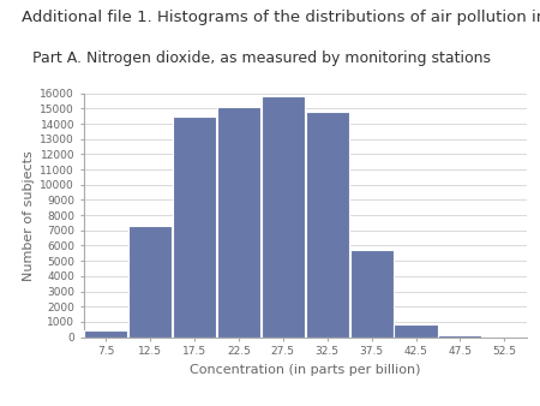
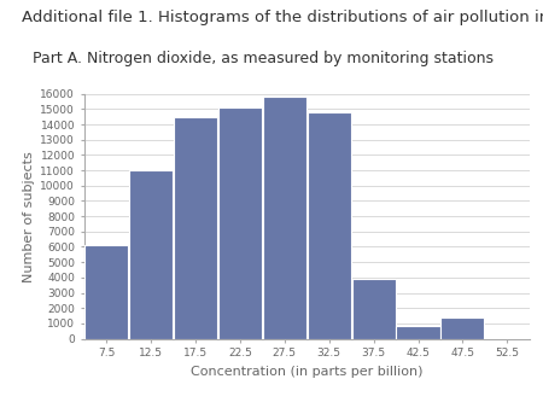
7.5: 400 -> 6100
12.5: 7300 -> 11000
37.5: 5700 -> 3900
47.5: 200 -> 1400
